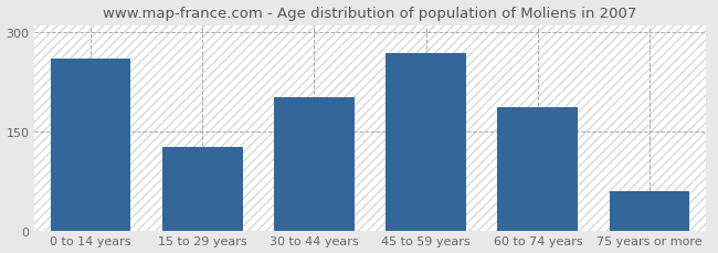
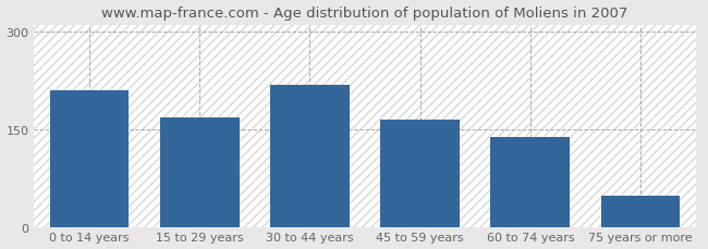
0 to 14 years: 260 -> 210
15 to 29 years: 126 -> 168
30 to 44 years: 202 -> 218
45 to 59 years: 268 -> 165
60 to 74 years: 186 -> 138
75 years or more: 60 -> 48
